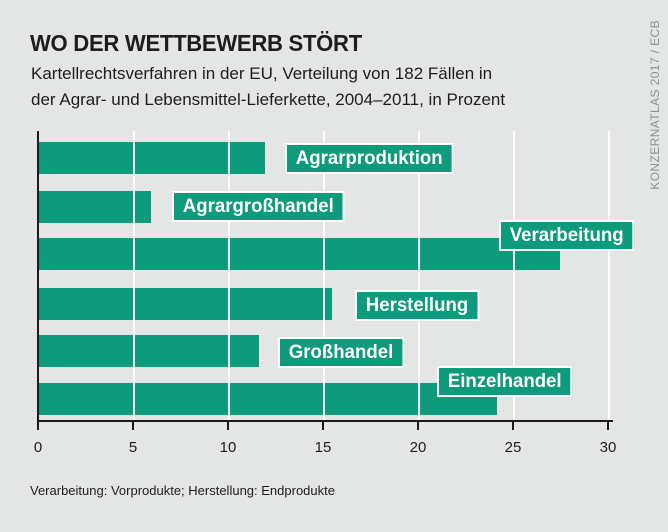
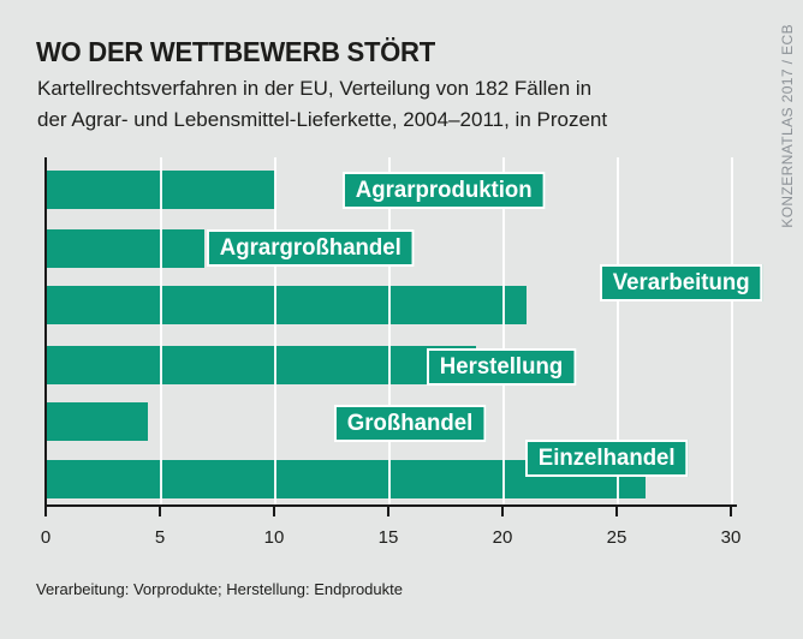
Agrarproduktion: 11.9 -> 10.0
Agrargroßhandel: 5.9 -> 6.9
Verarbeitung: 27.4 -> 21.0
Herstellung: 15.4 -> 18.8
Großhandel: 11.6 -> 4.4
Einzelhandel: 24.1 -> 26.2
